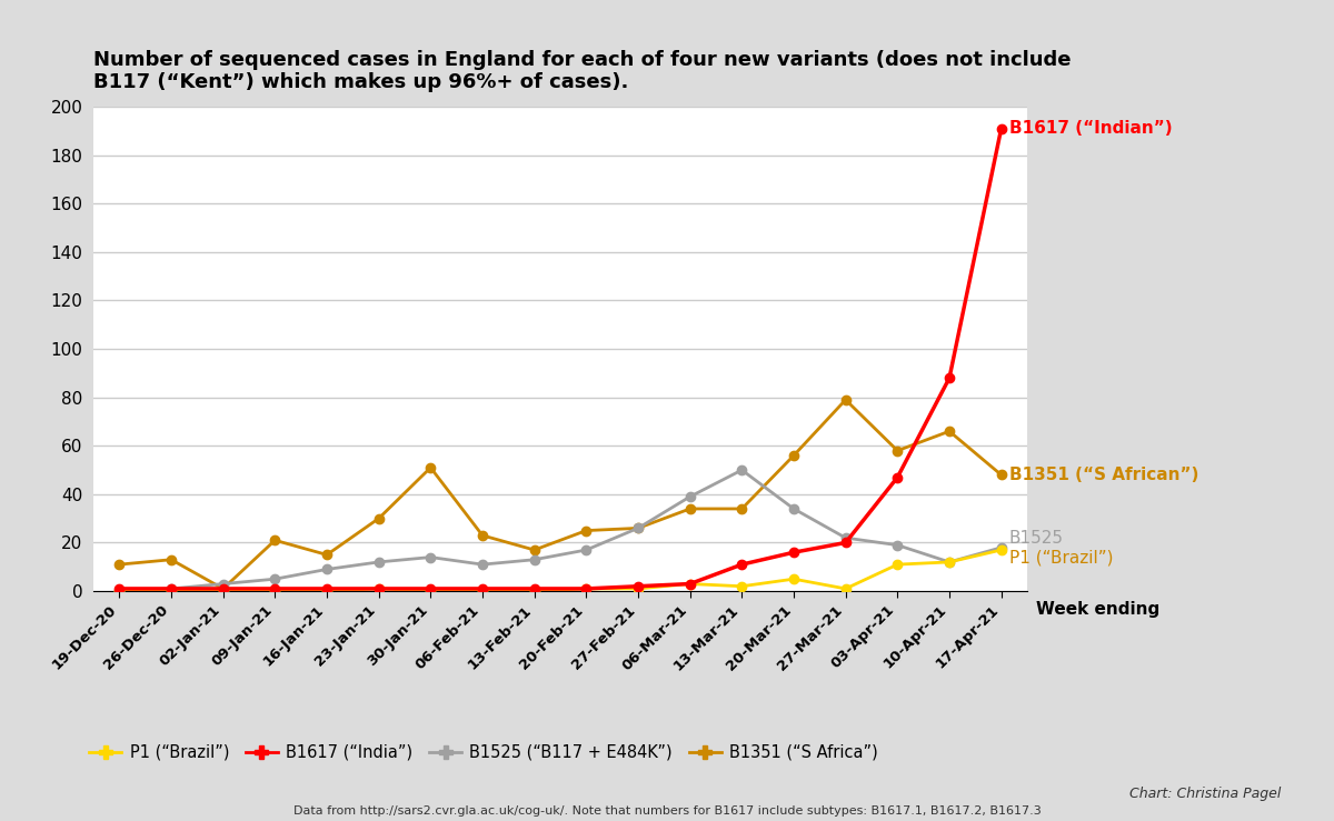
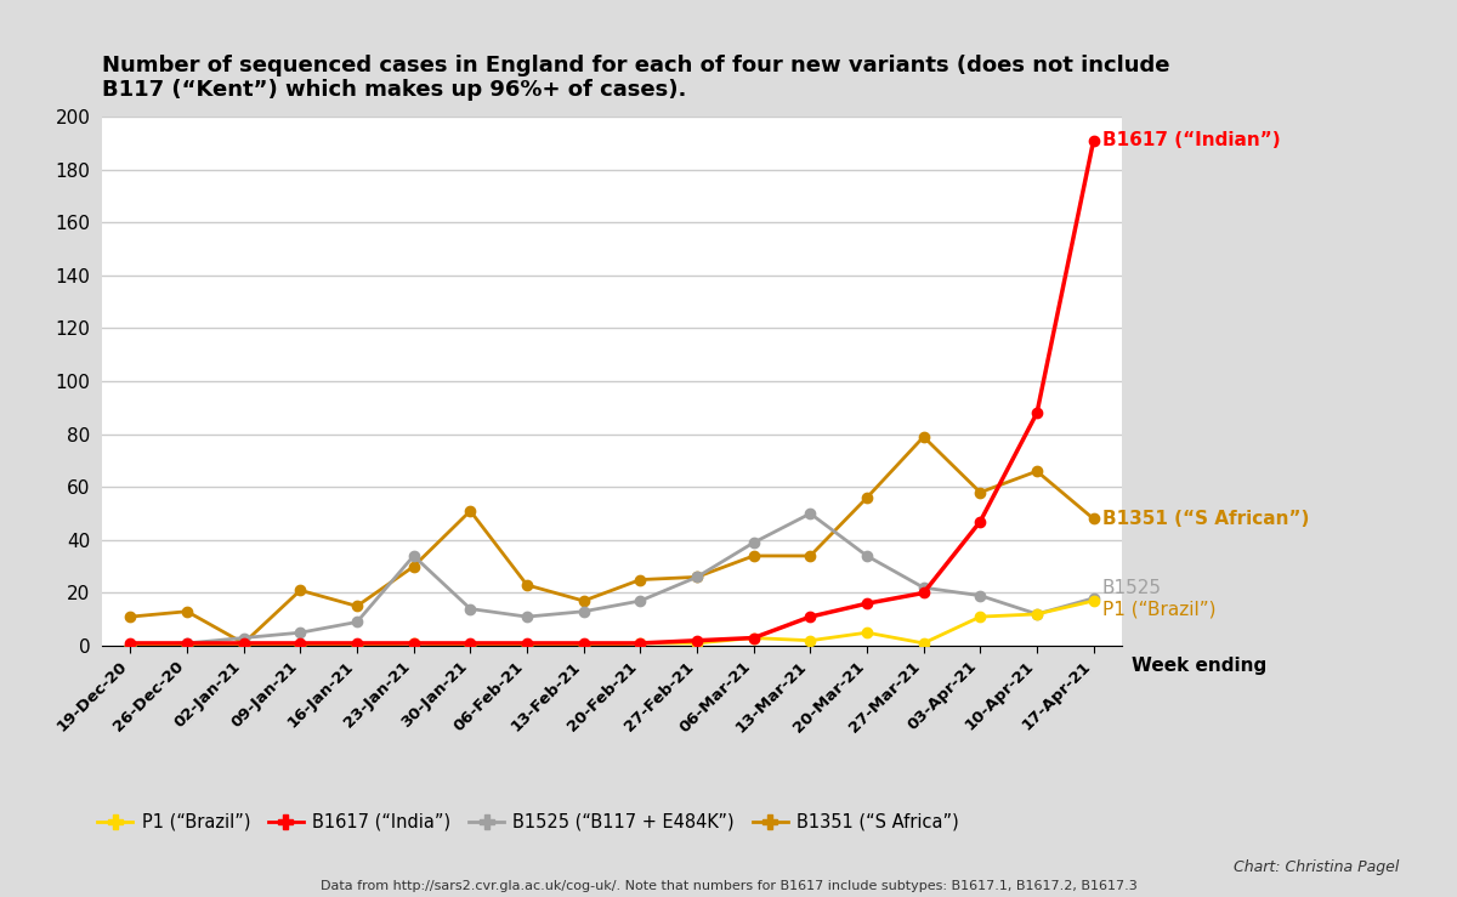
B1525 (“B117 + E484K”)/23-Jan-21: 12 -> 34
